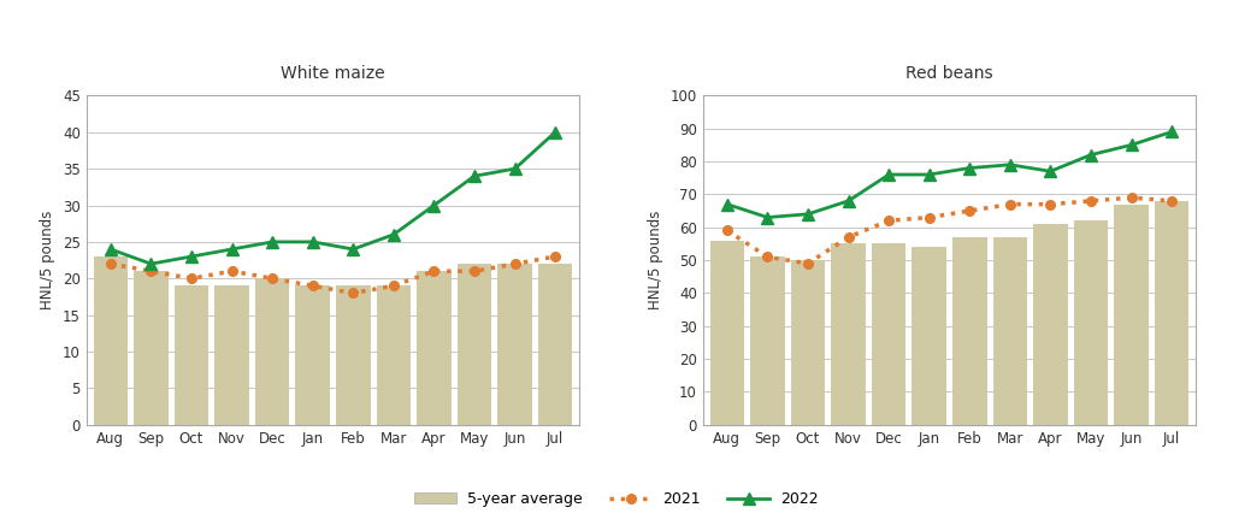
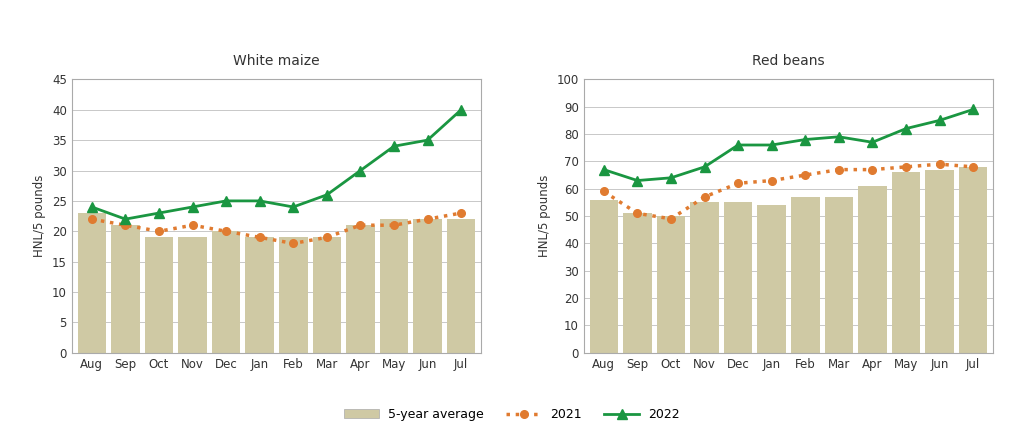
Red beans/5-year average/May: 62 -> 66
